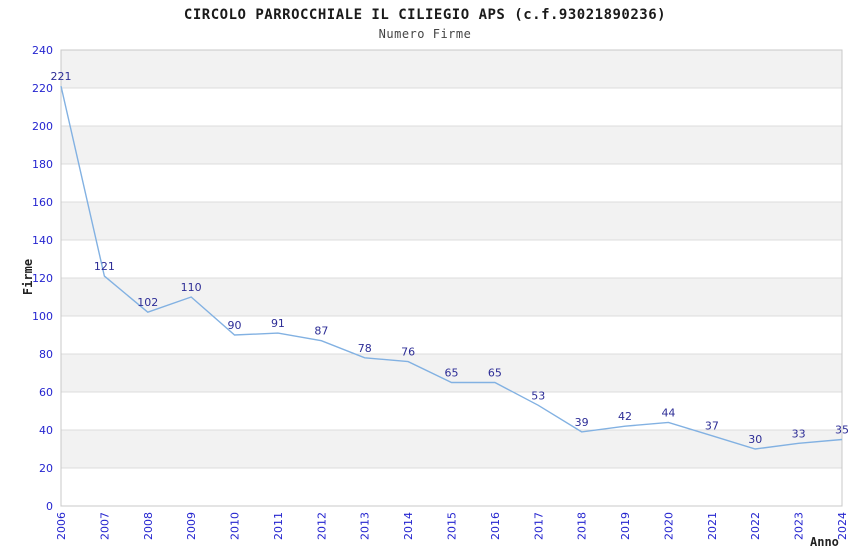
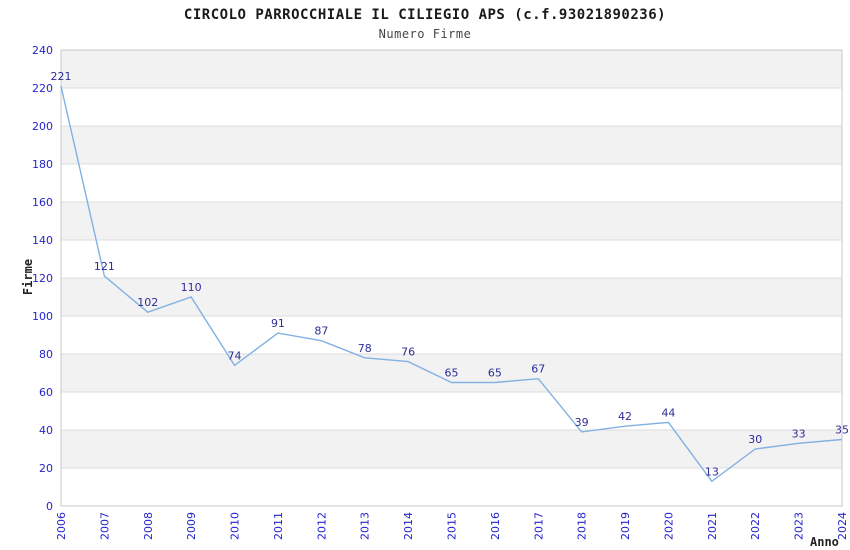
2010: 90 -> 74
2017: 53 -> 67
2021: 37 -> 13
